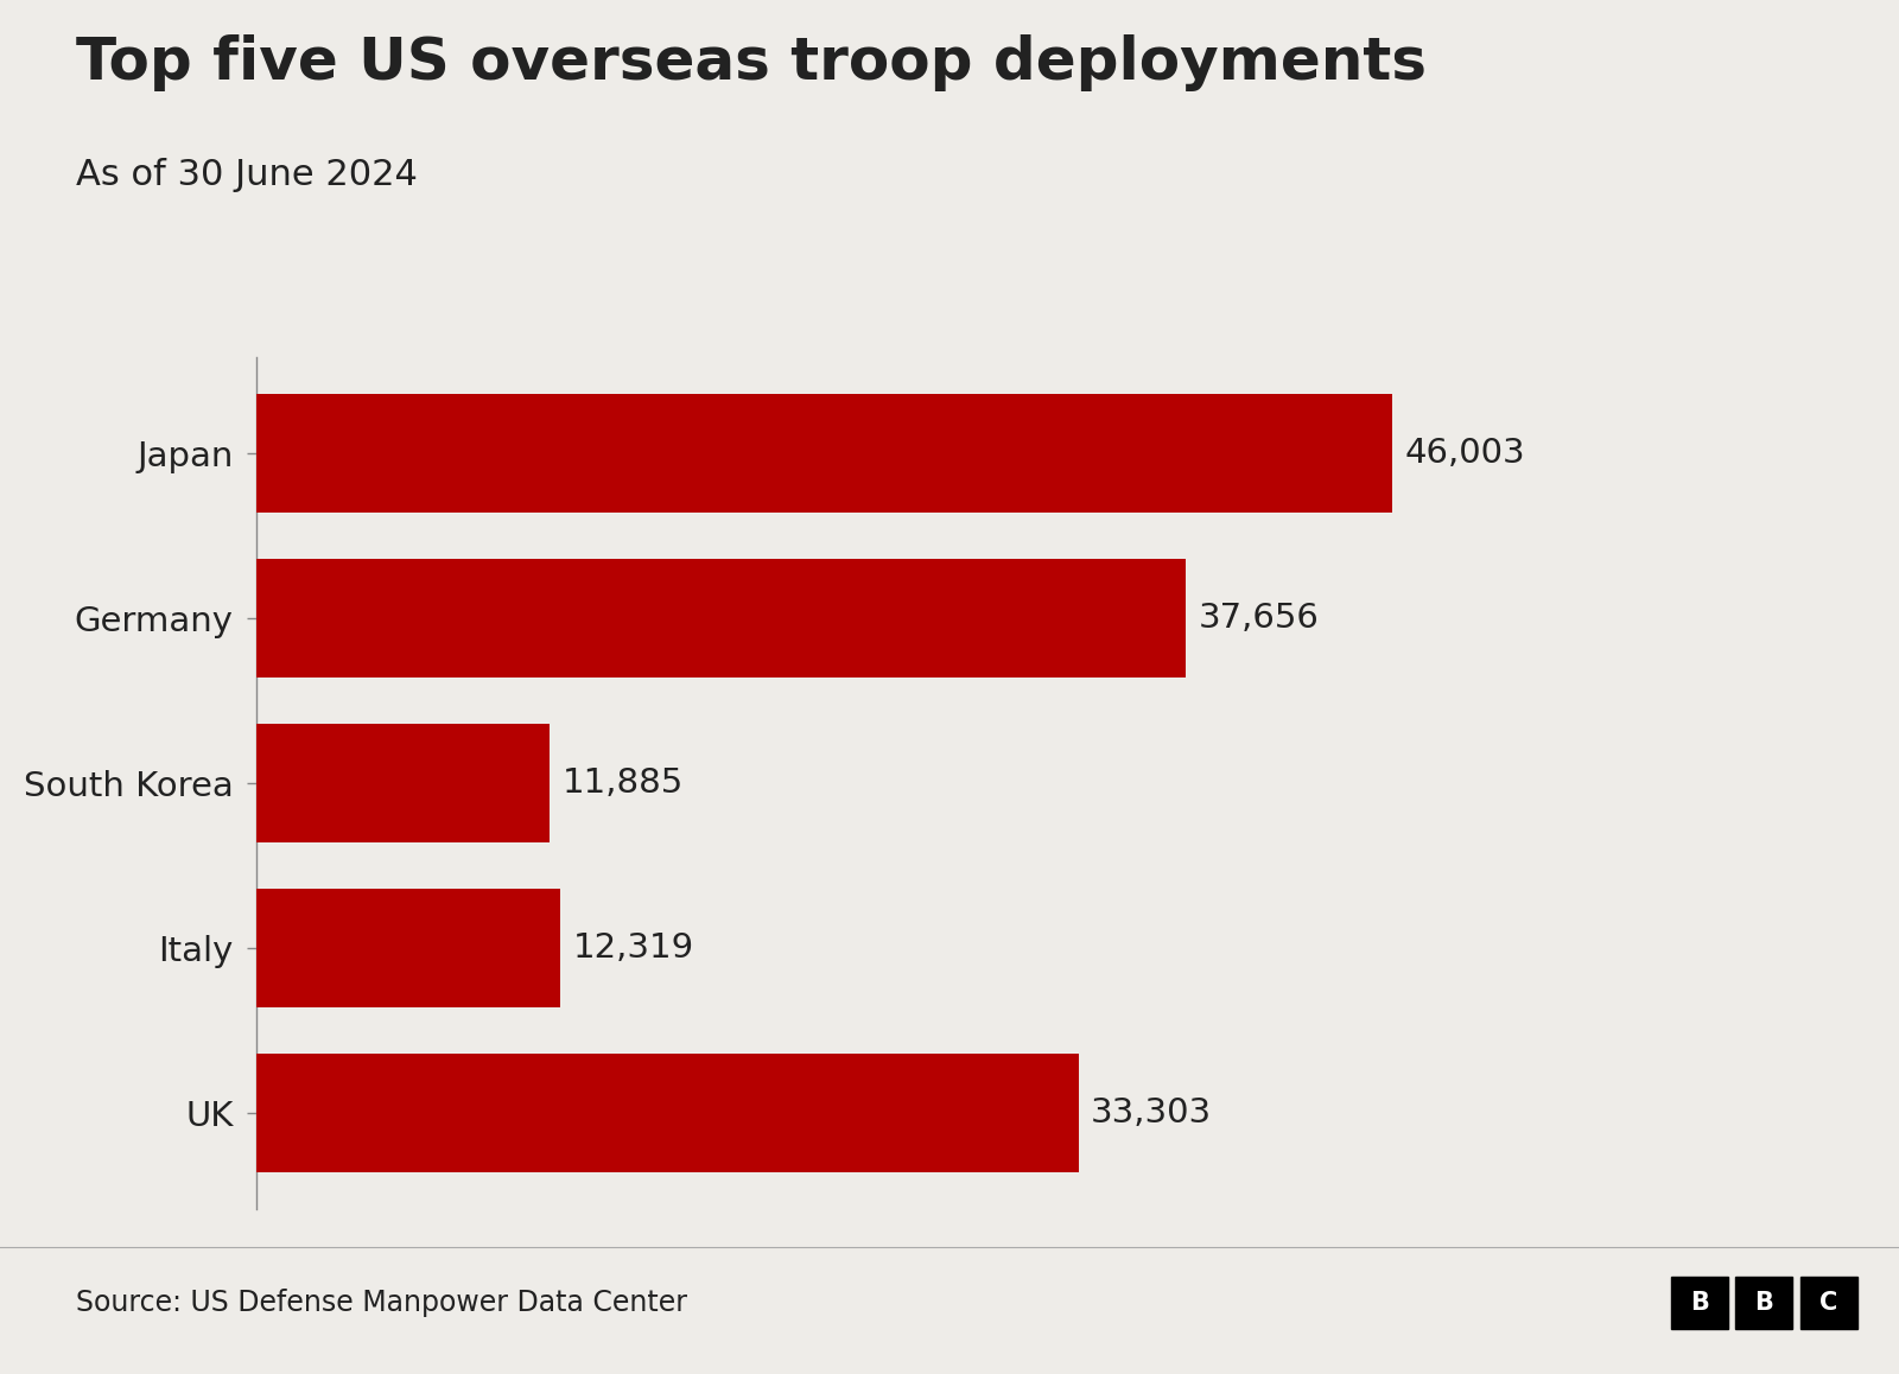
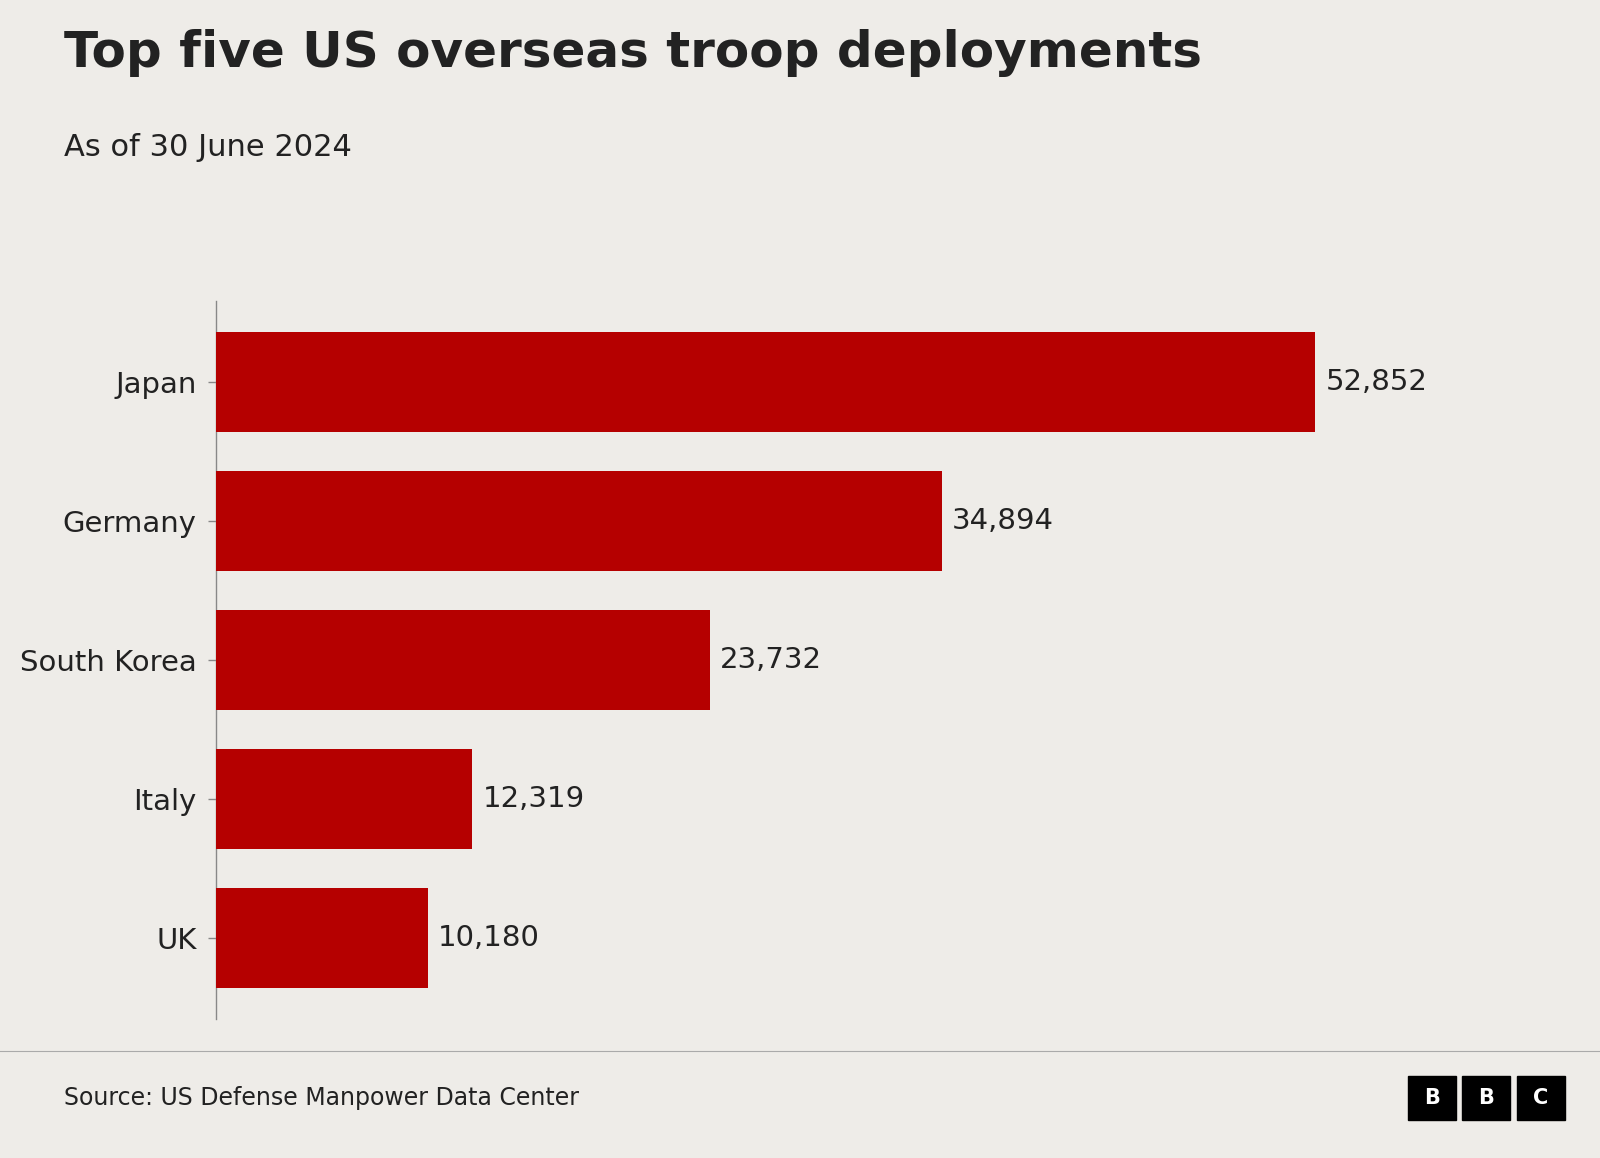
Japan: 46,003 -> 52,852
Germany: 37,656 -> 34,894
South Korea: 11,885 -> 23,732
UK: 33,303 -> 10,180
